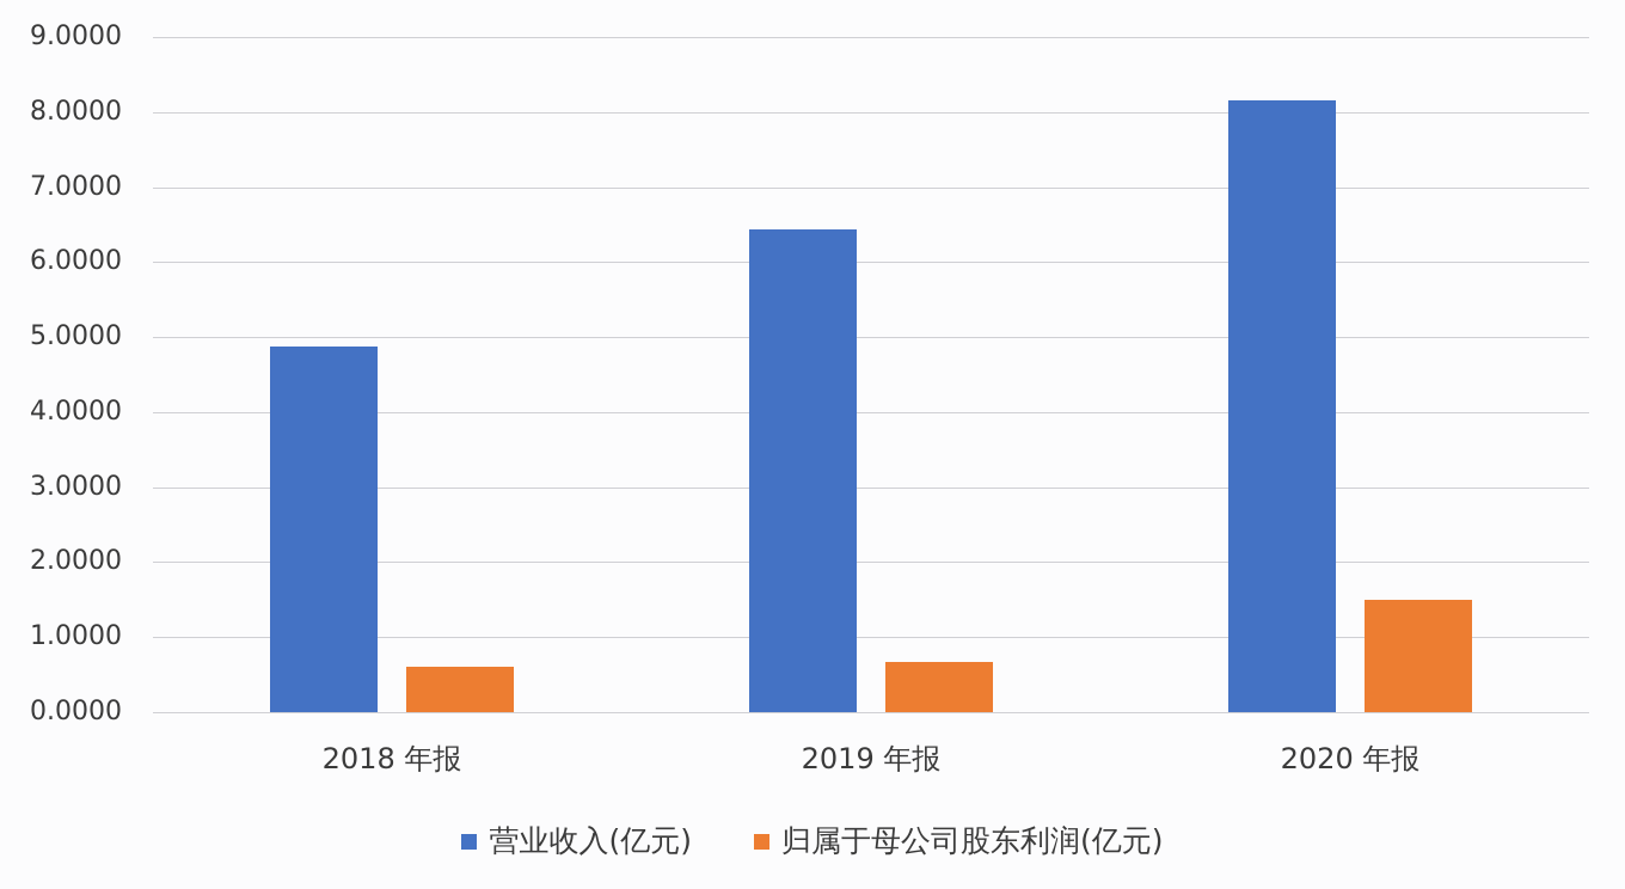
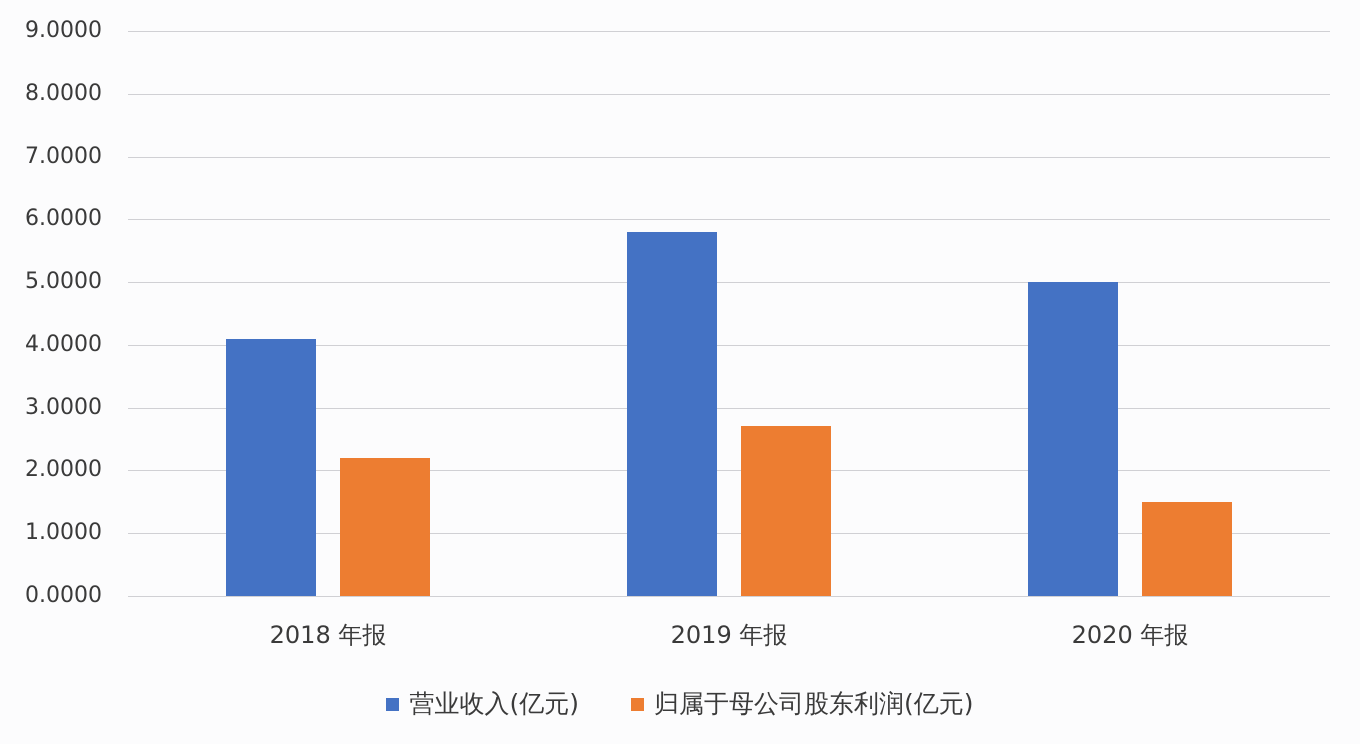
营业收入(亿元)/2018 年报: 4.9 -> 4.1
归属于母公司股东利润(亿元)/2018 年报: 0.6 -> 2.2
营业收入(亿元)/2019 年报: 6.4 -> 5.8
归属于母公司股东利润(亿元)/2019 年报: 0.7 -> 2.7
营业收入(亿元)/2020 年报: 8.2 -> 5.0
